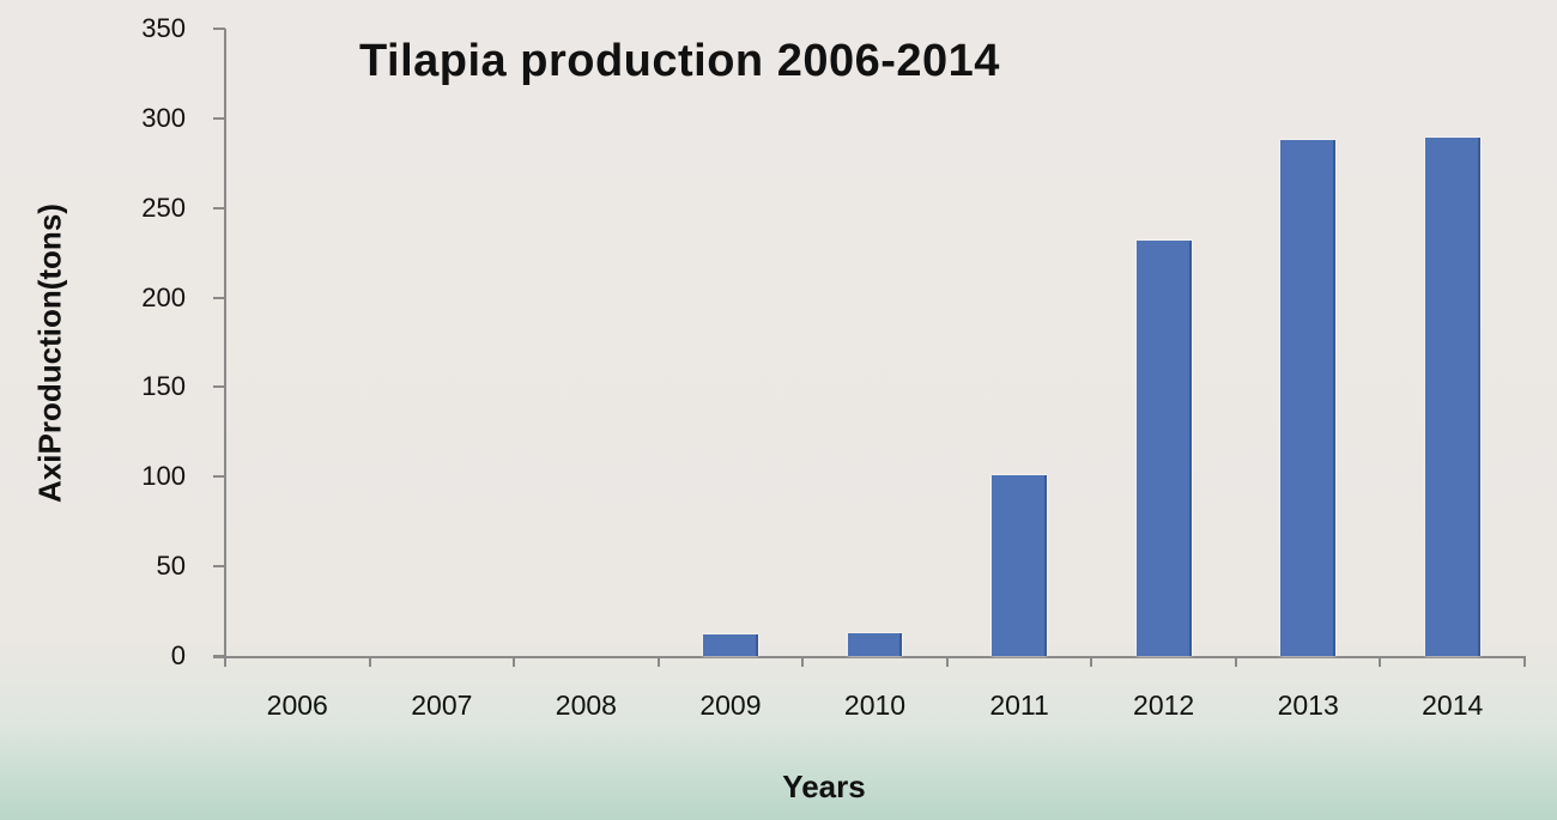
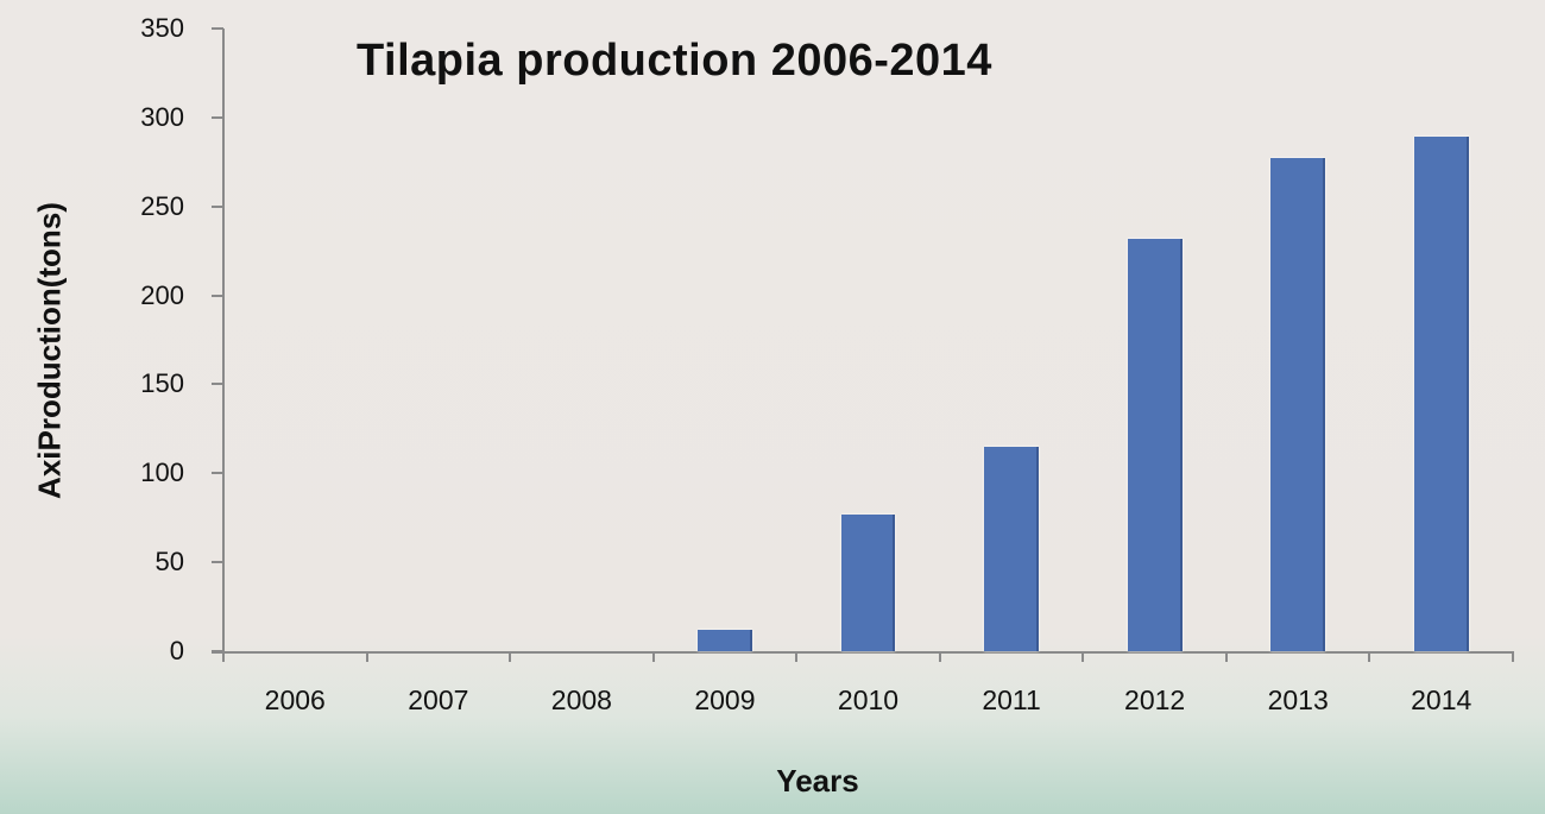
2010: 13 -> 77
2011: 101 -> 115
2013: 288 -> 277
